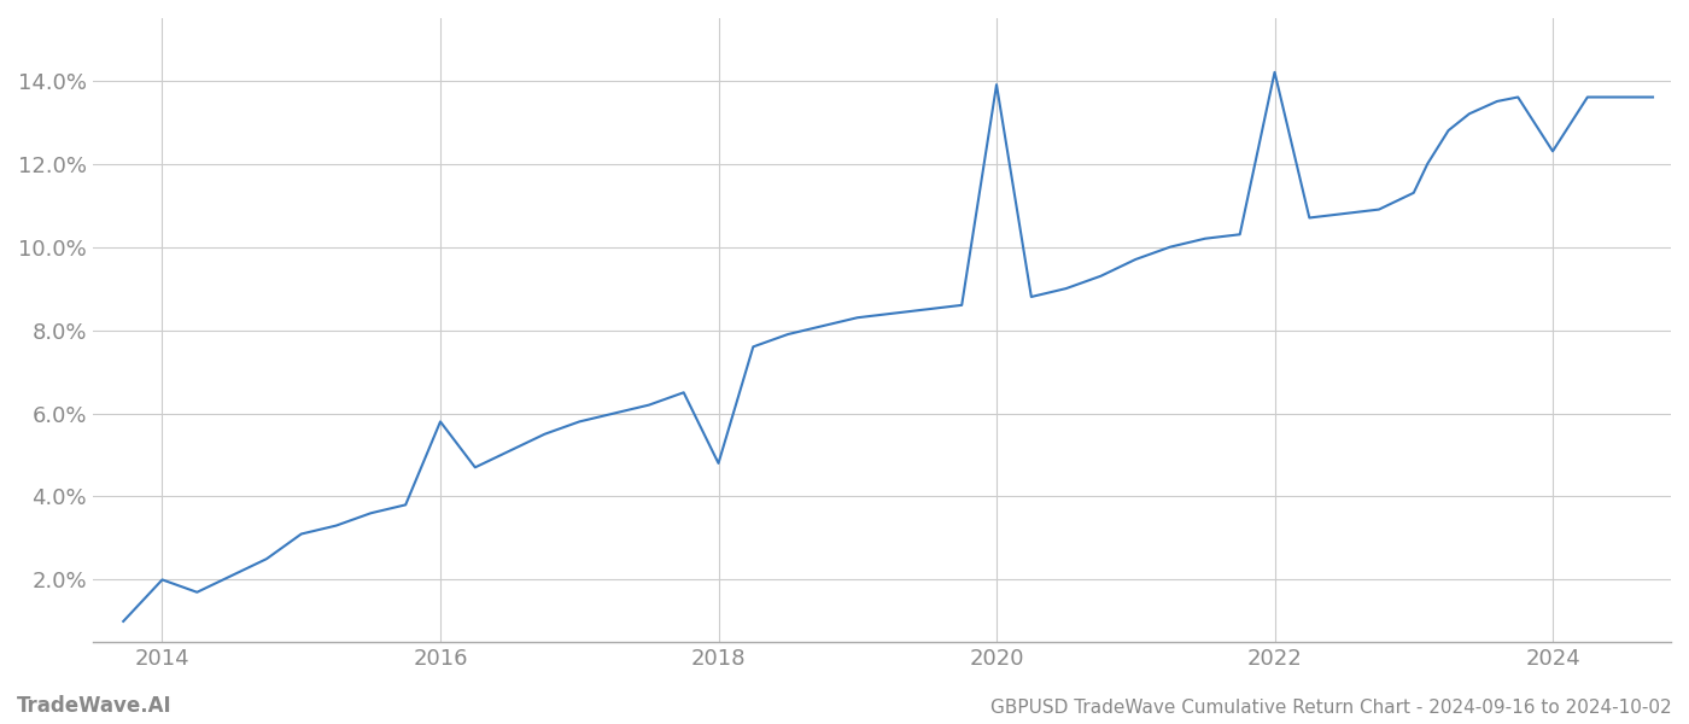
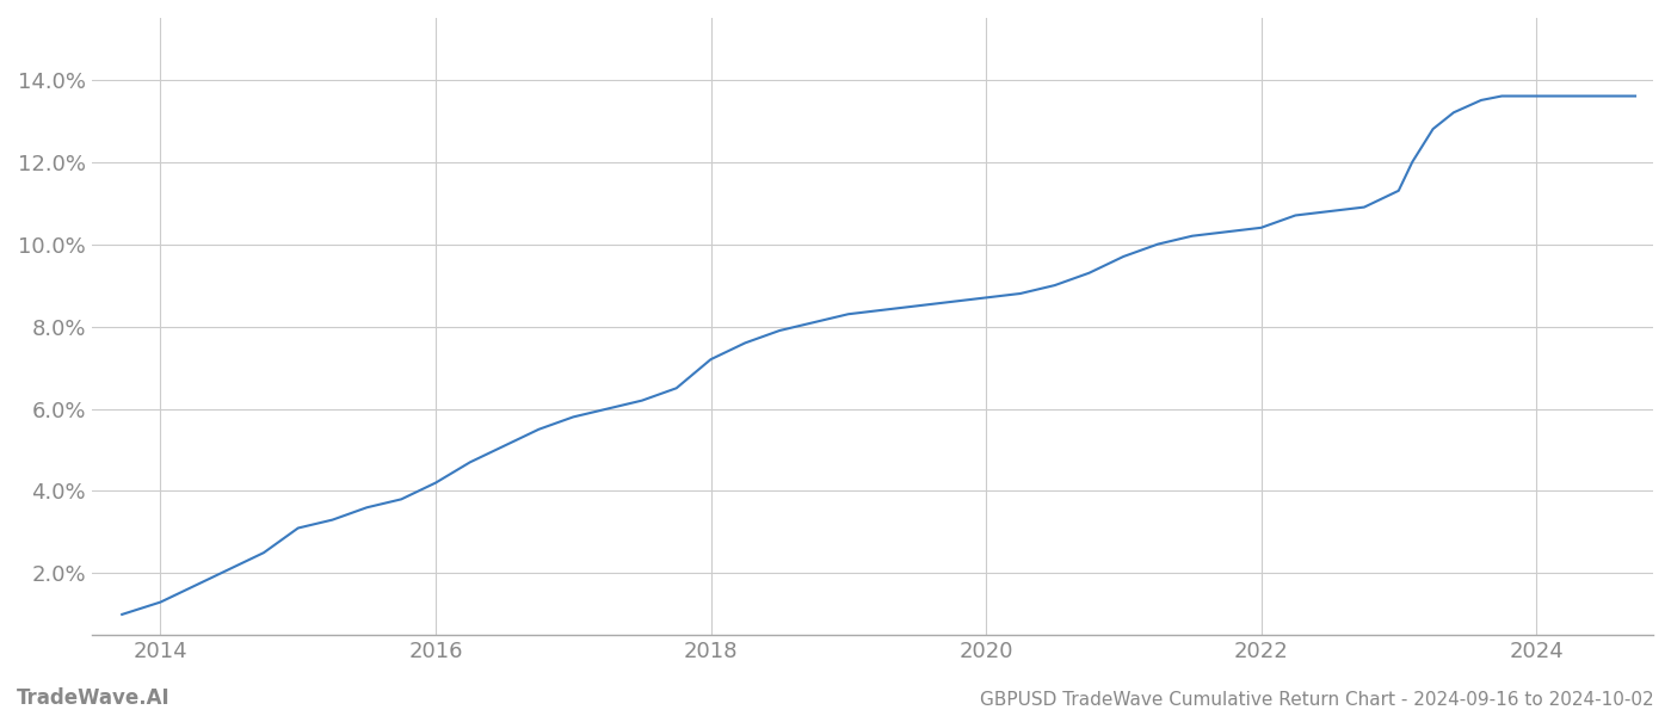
2014: 2.0% -> 1.3%
2016: 5.8% -> 4.2%
2018: 4.8% -> 7.2%
2020: 13.9% -> 8.7%
2022: 14.2% -> 10.4%
2024: 12.3% -> 13.6%
